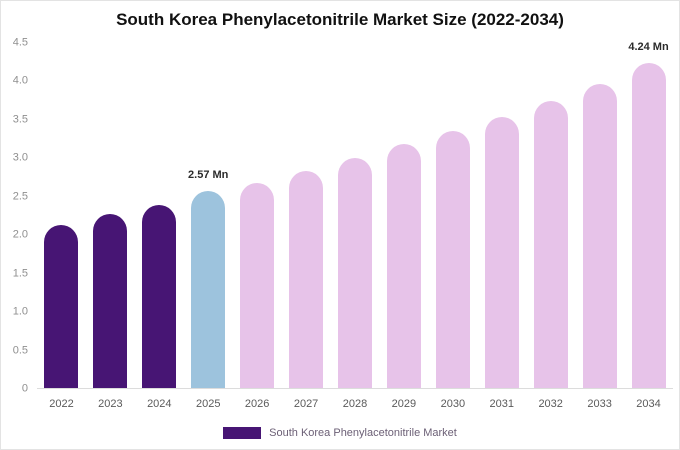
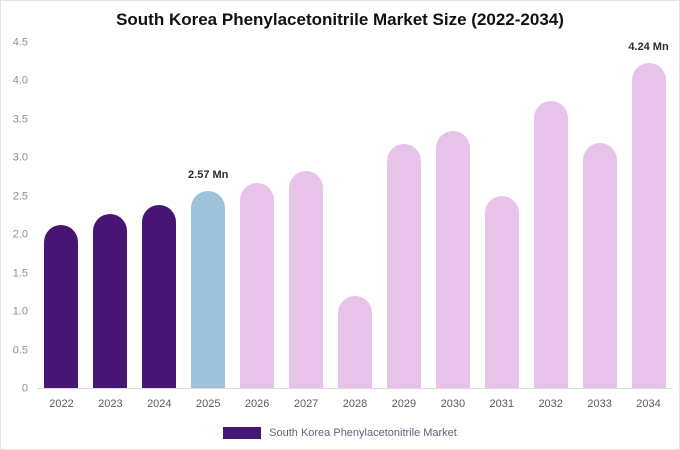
2028: 3.0 -> 1.2
2031: 3.5 -> 2.5
2033: 4.0 -> 3.2
